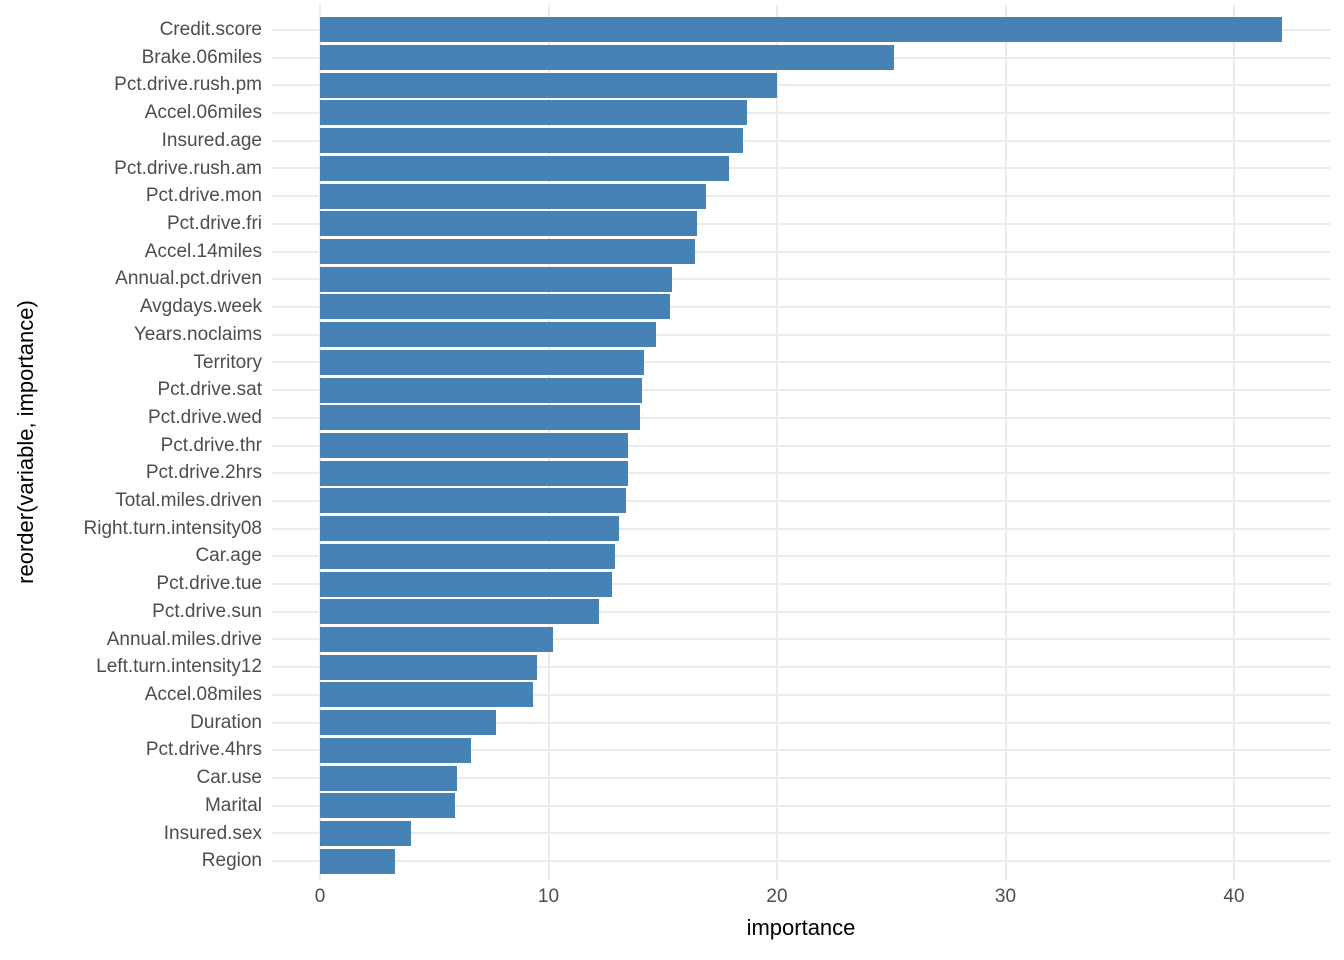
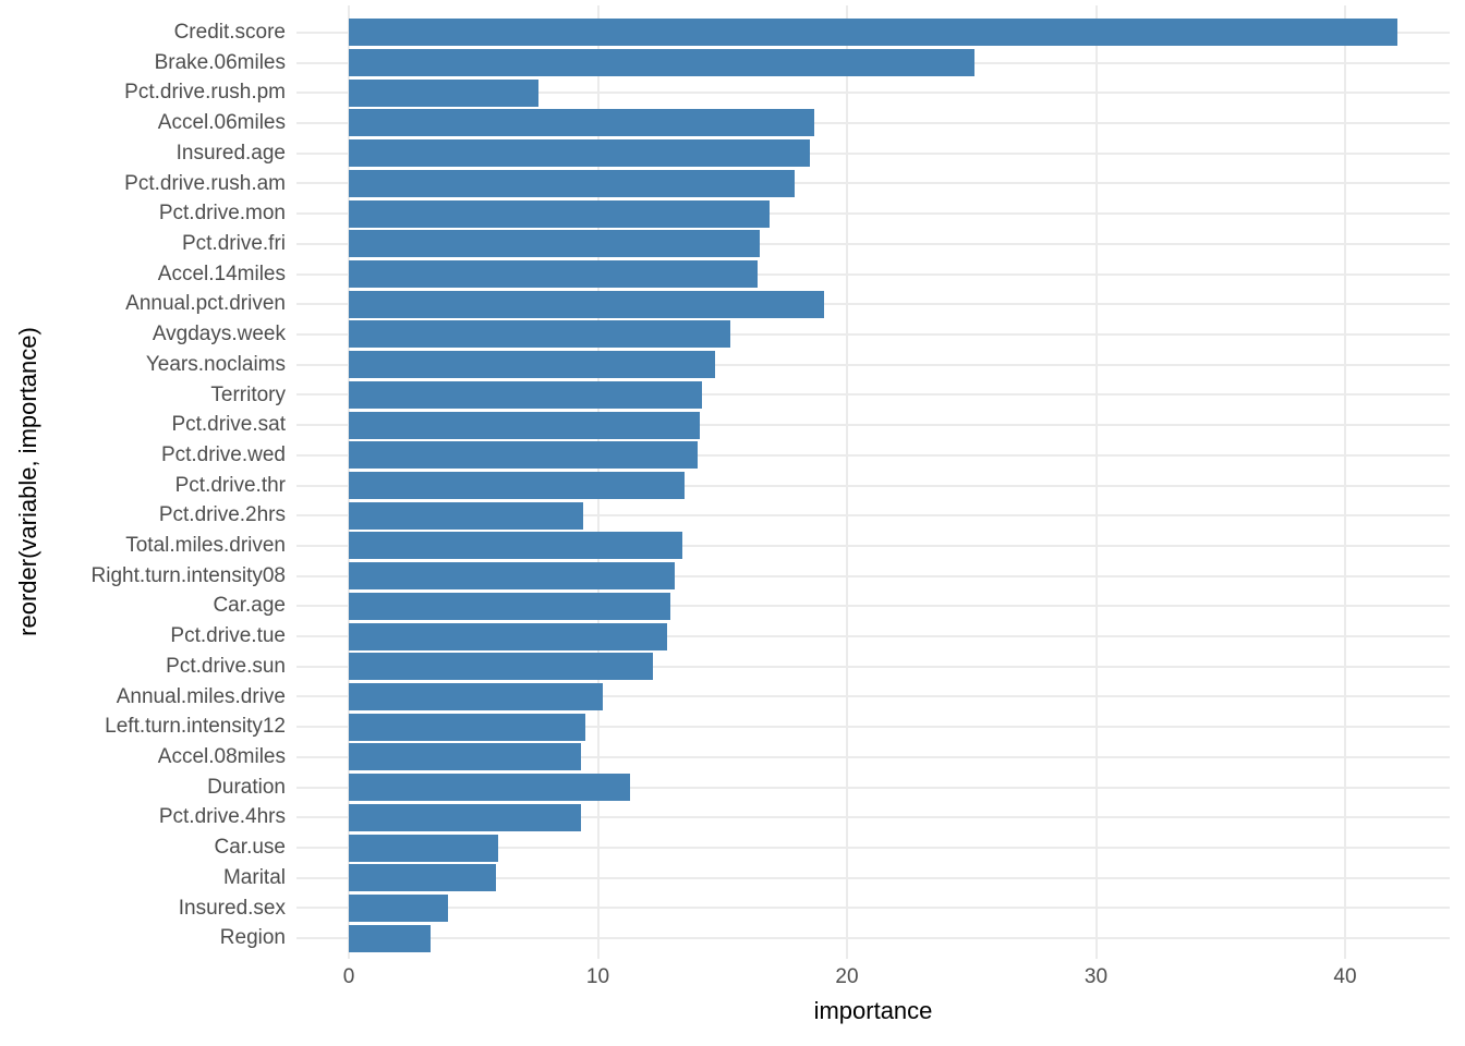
Pct.drive.rush.pm: 20.0 -> 7.6
Annual.pct.driven: 15.4 -> 19.1
Pct.drive.2hrs: 13.5 -> 9.4
Duration: 7.7 -> 11.3
Pct.drive.4hrs: 6.6 -> 9.3
